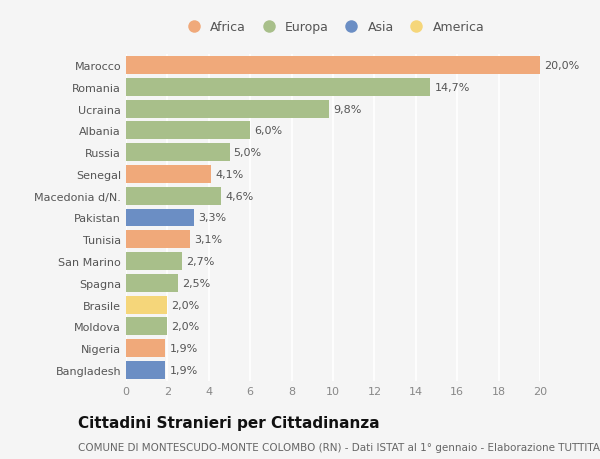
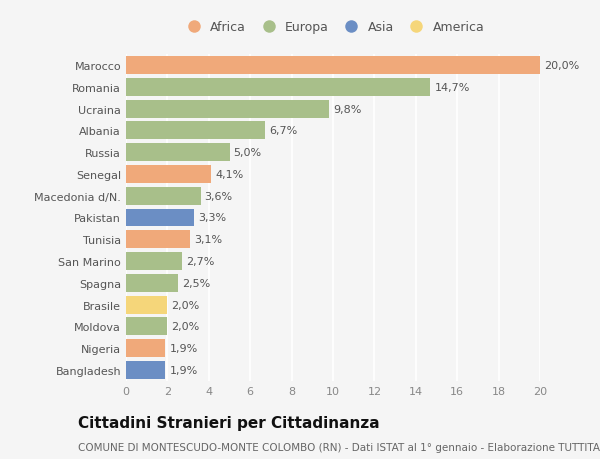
Albania: 6,0% -> 6,7%
Macedonia d/N.: 4,6% -> 3,6%
